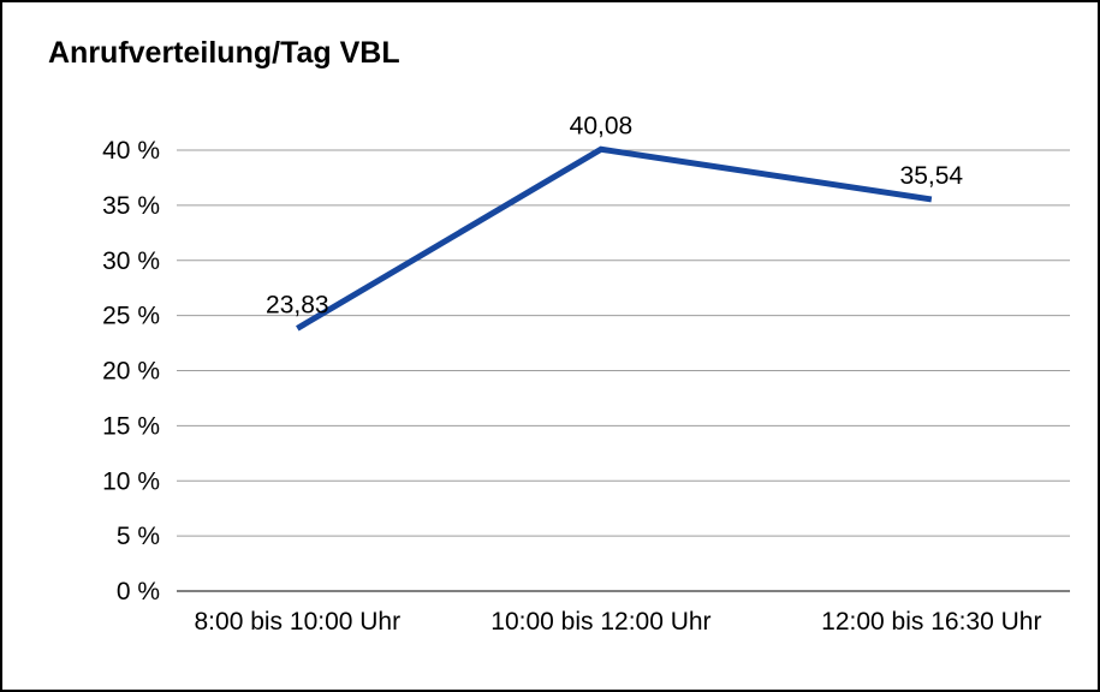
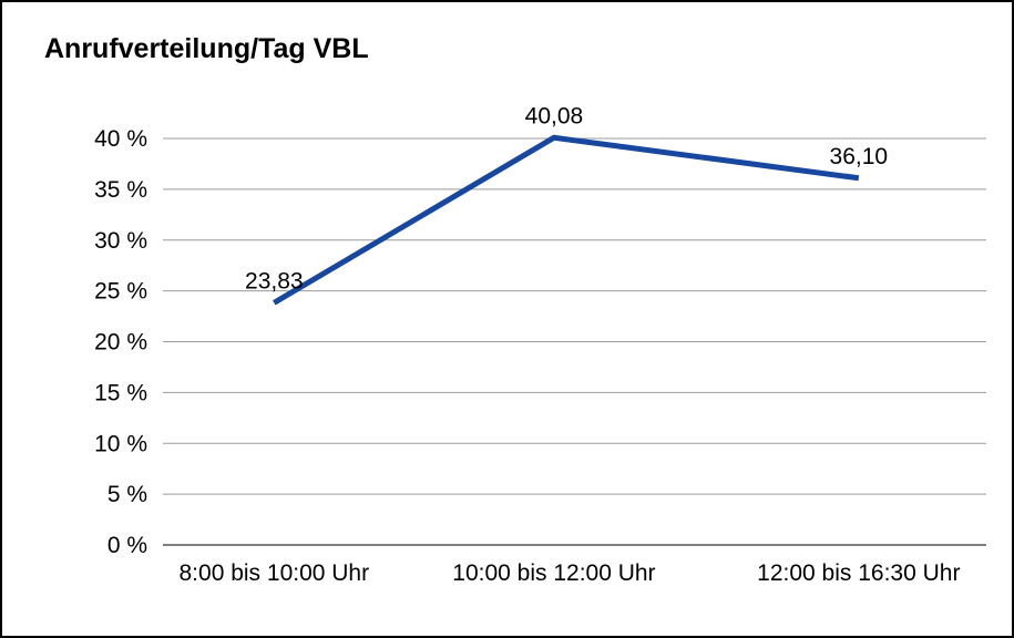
12:00 bis 16:30 Uhr: 35,54 -> 36,10
